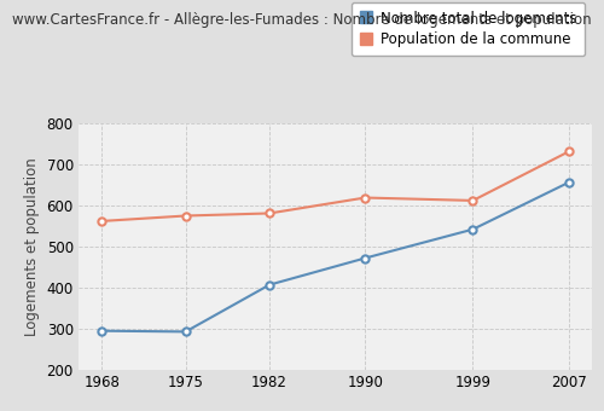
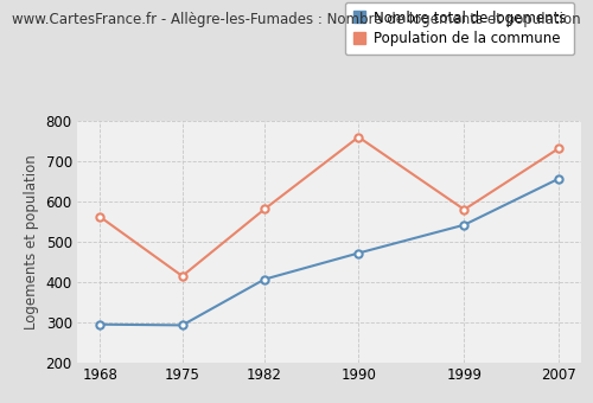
Population de la commune/1975: 575 -> 415
Population de la commune/1990: 619 -> 760
Population de la commune/1999: 612 -> 580
